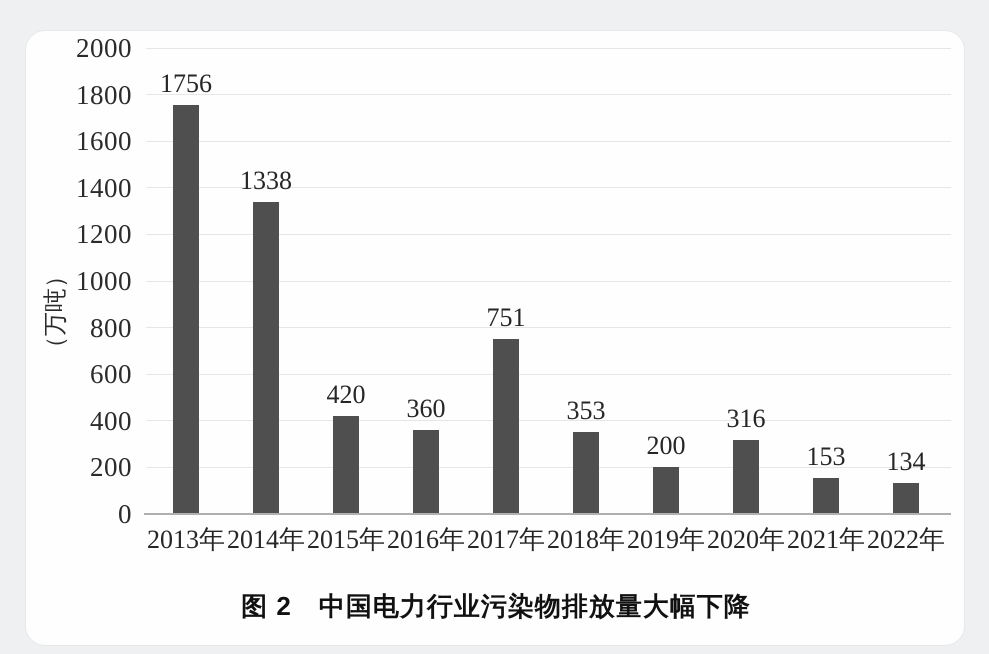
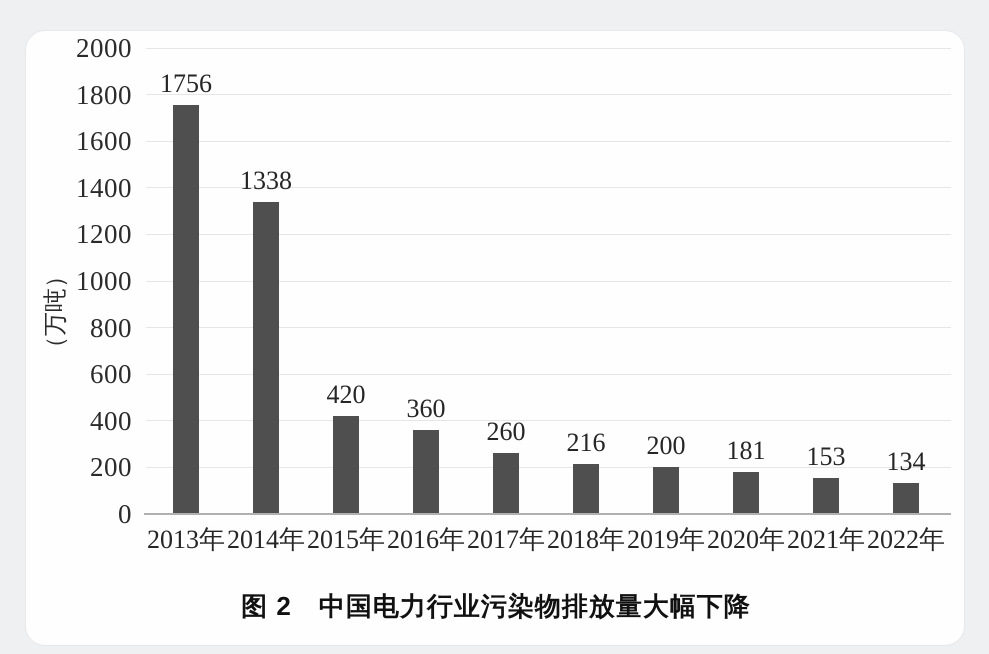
2017年: 751 -> 260
2018年: 353 -> 216
2020年: 316 -> 181
